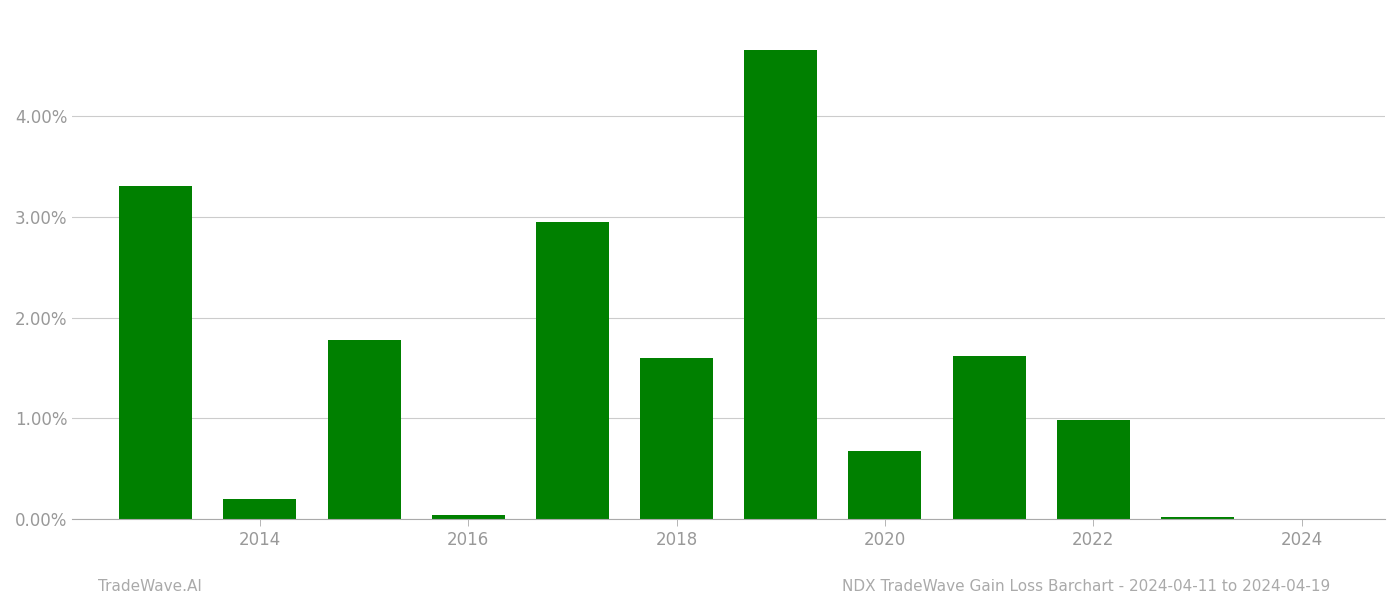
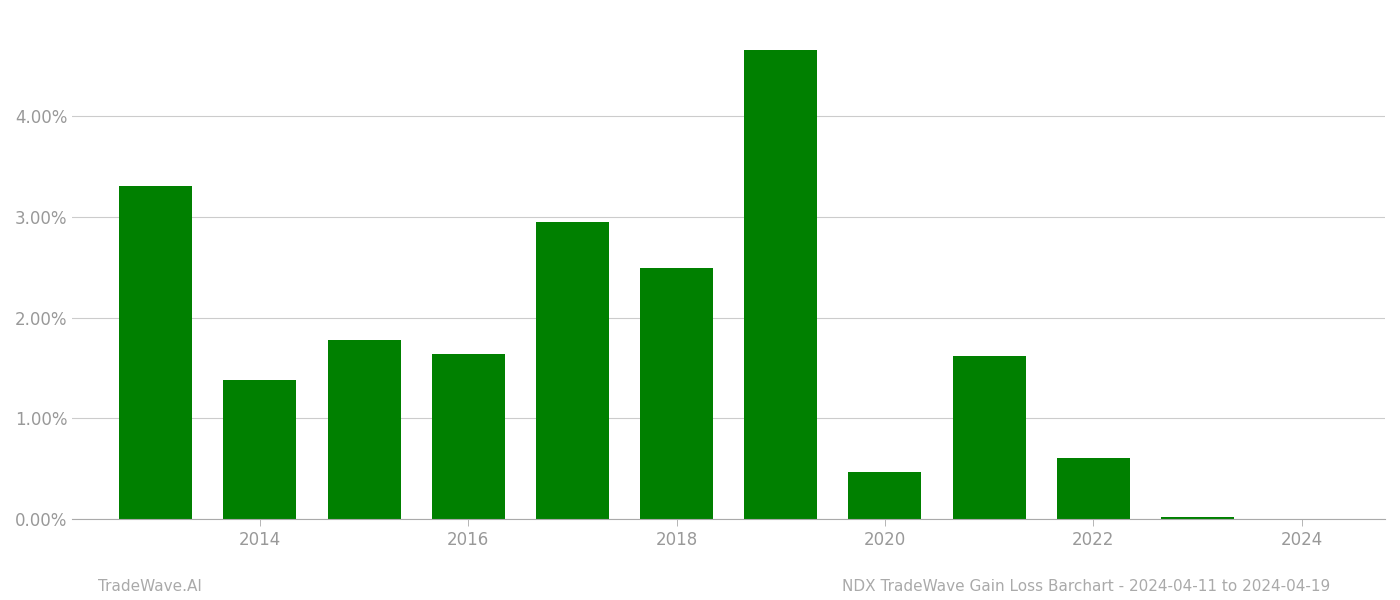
2014: 0.20% -> 1.38%
2016: 0.04% -> 1.64%
2018: 1.60% -> 2.49%
2020: 0.68% -> 0.47%
2022: 0.98% -> 0.61%
